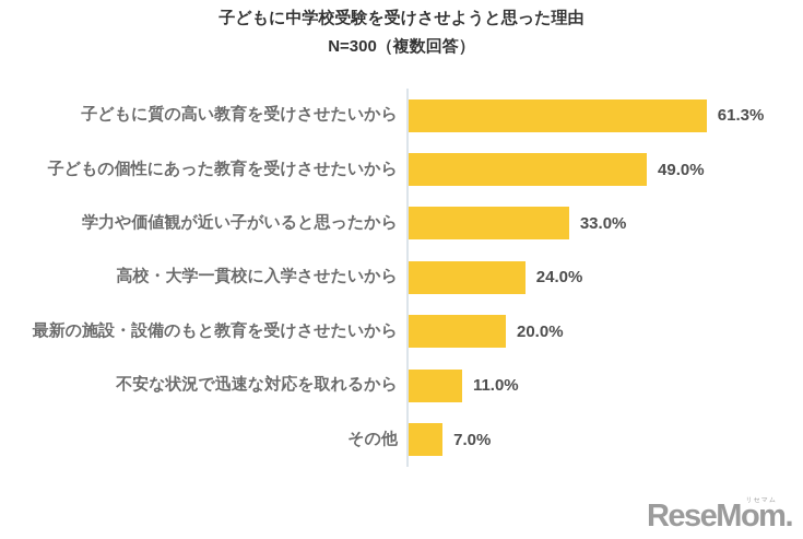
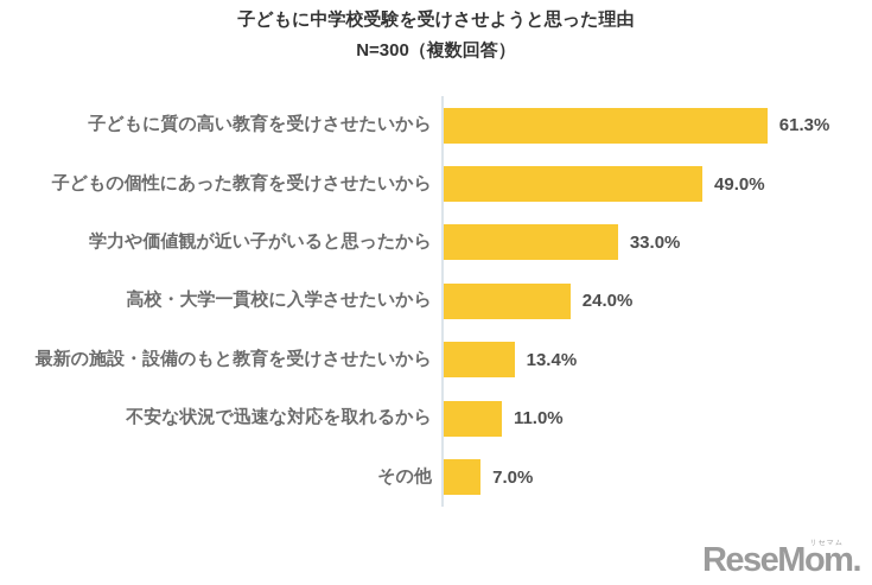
最新の施設・設備のもと教育を受けさせたいから: 20.0% -> 13.4%
